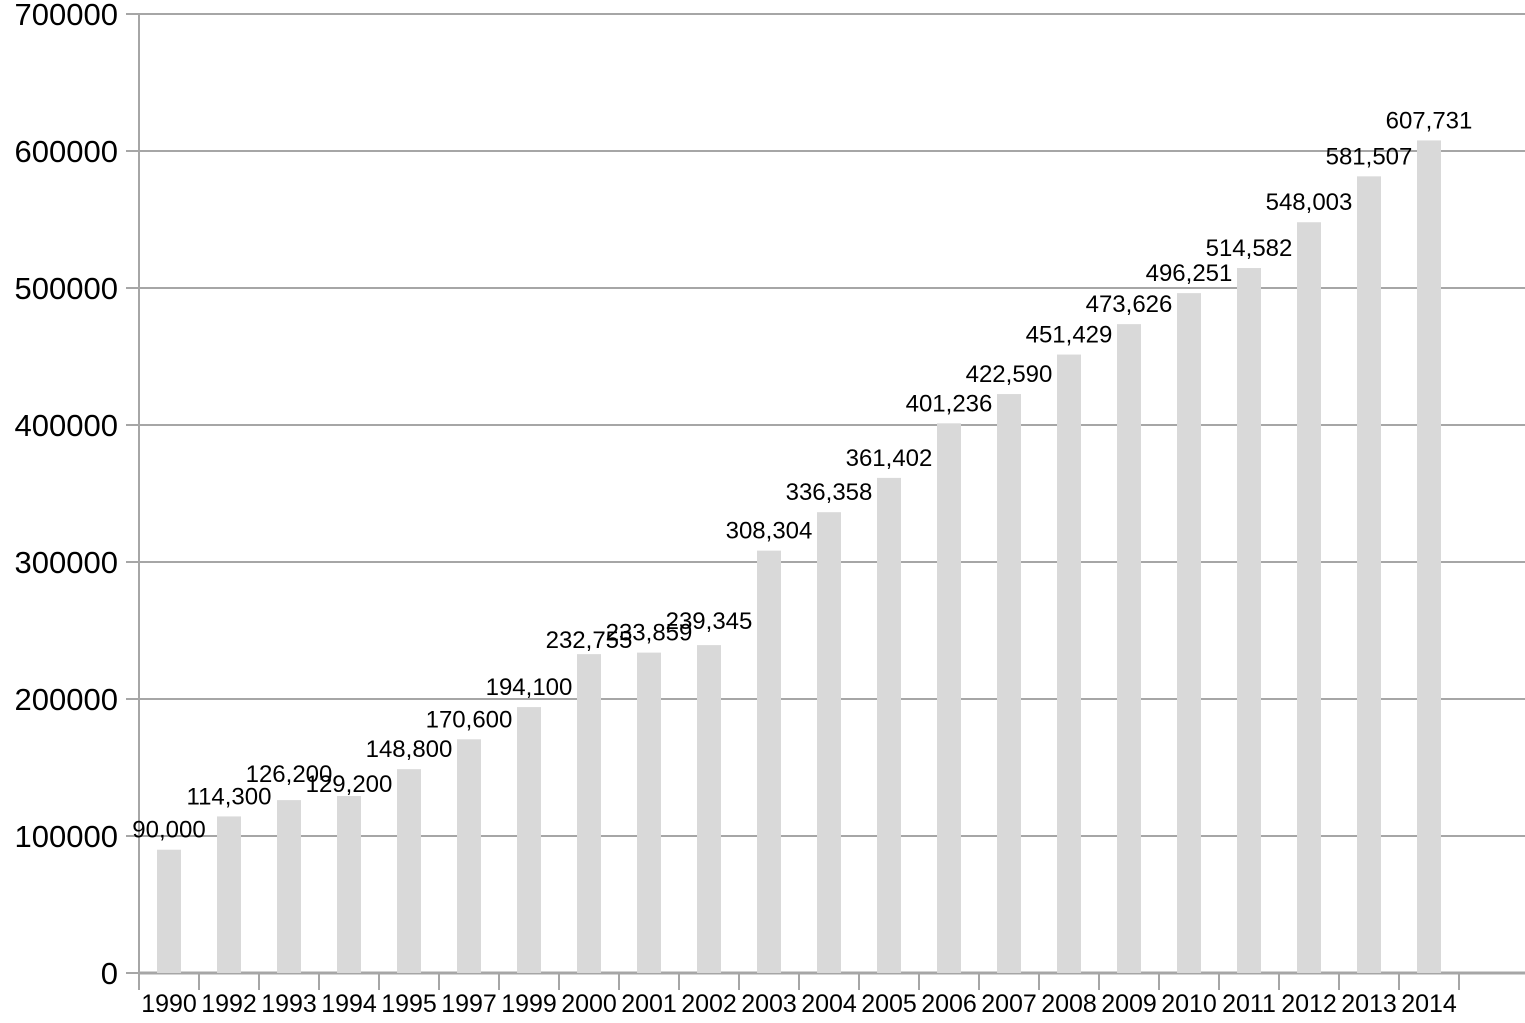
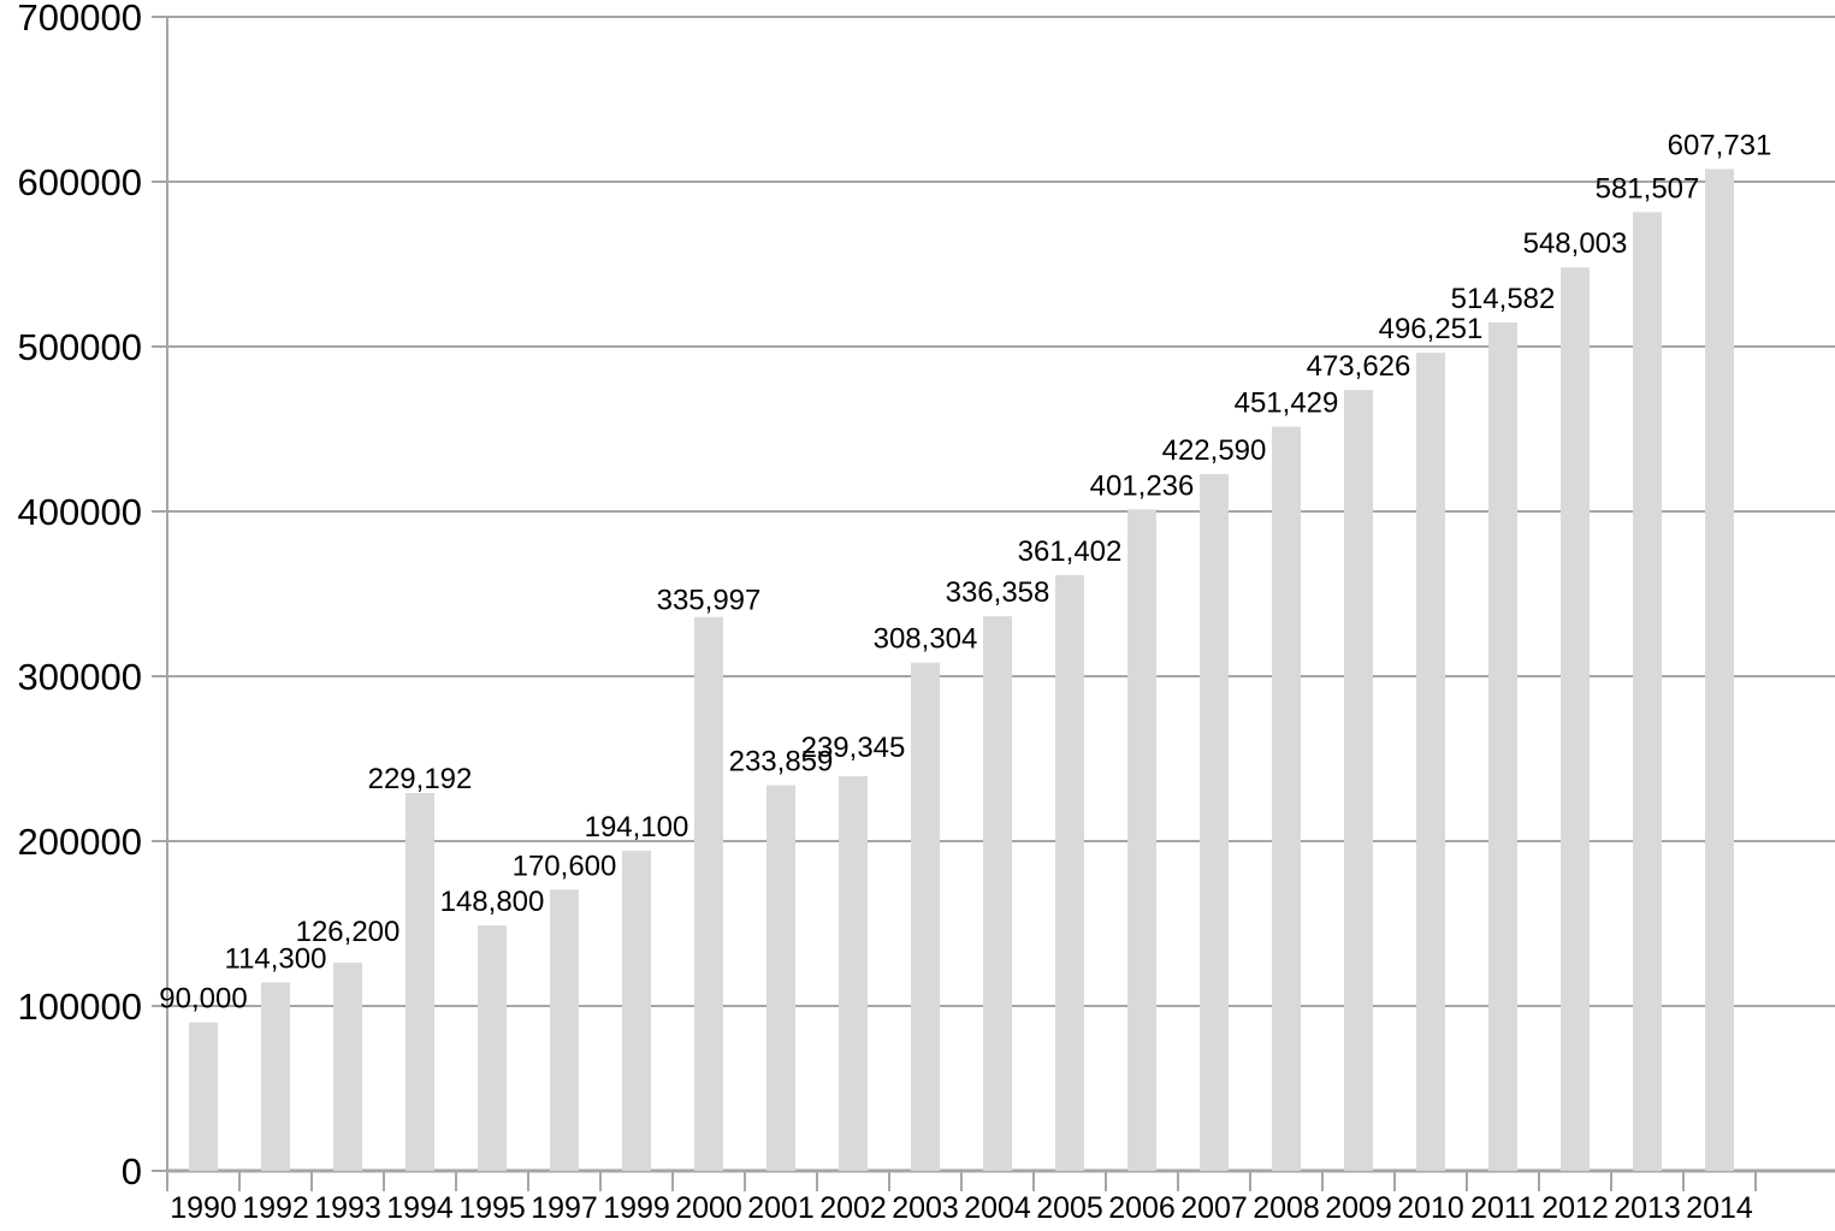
1994: 129,200 -> 229,192
2000: 232,755 -> 335,997
